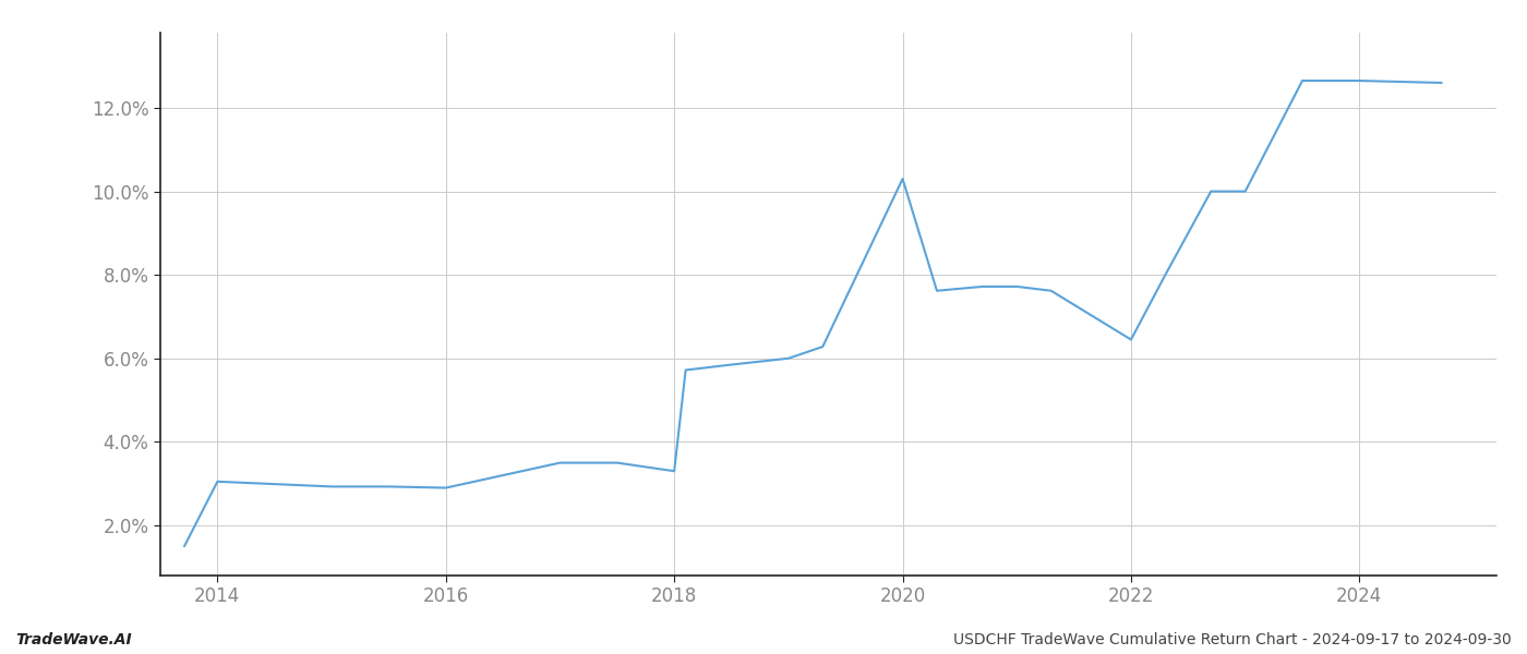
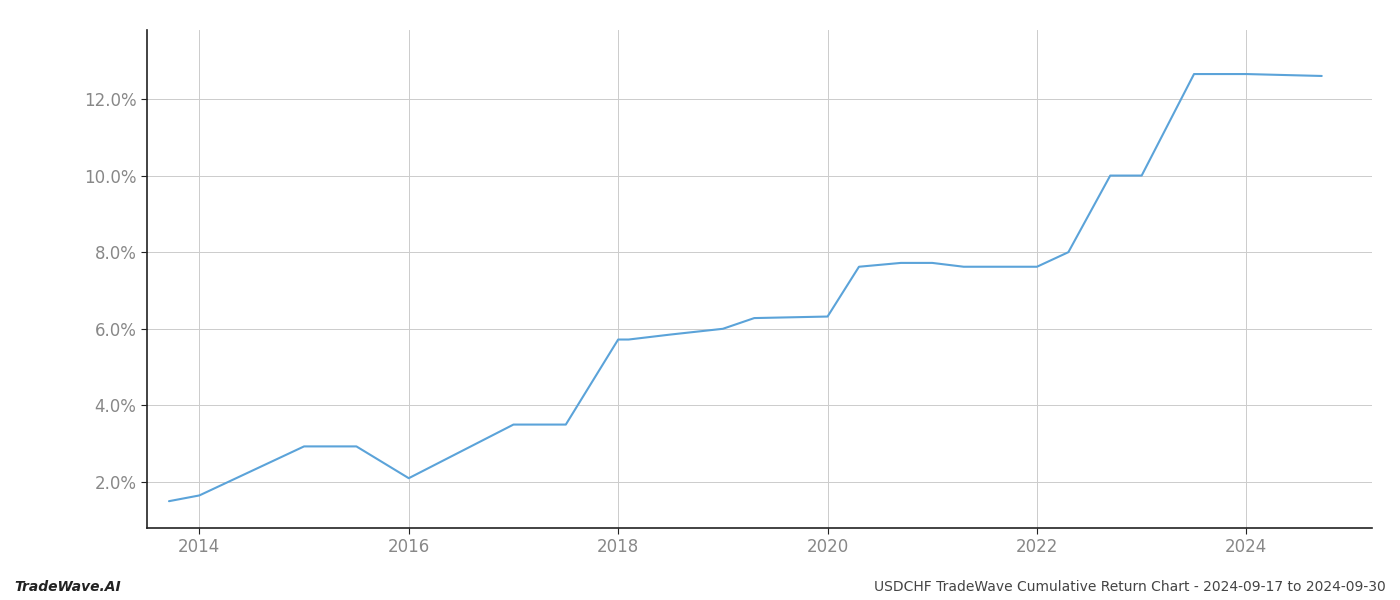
2014: 3.05% -> 1.65%
2016: 2.90% -> 2.10%
2018: 3.30% -> 5.72%
2020: 10.30% -> 6.32%
2022: 6.45% -> 7.62%
